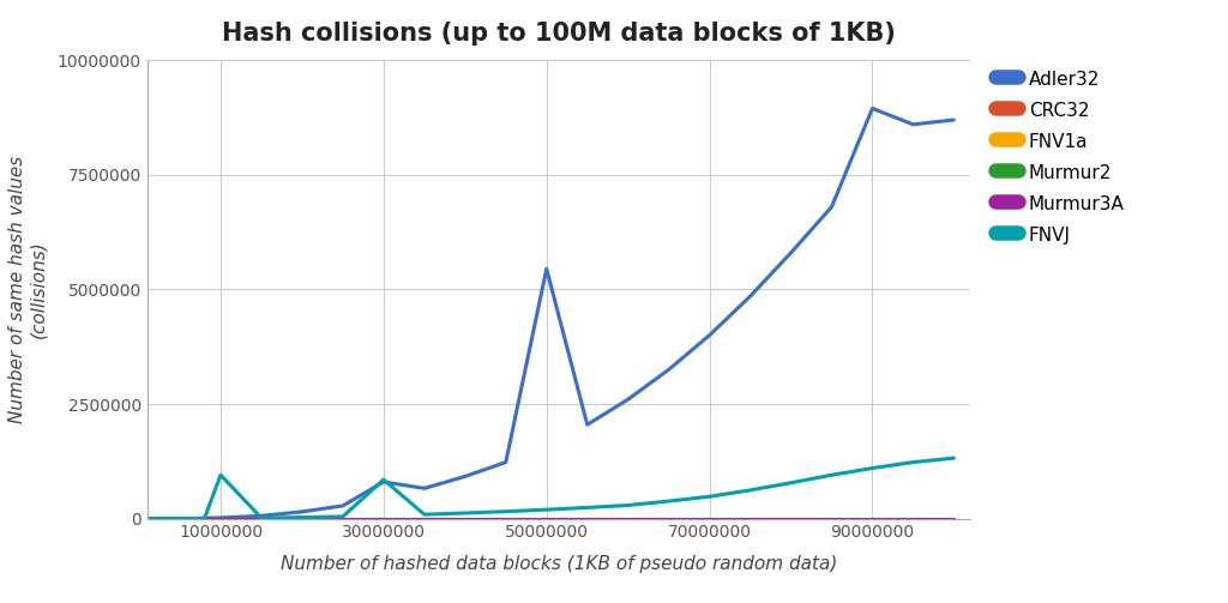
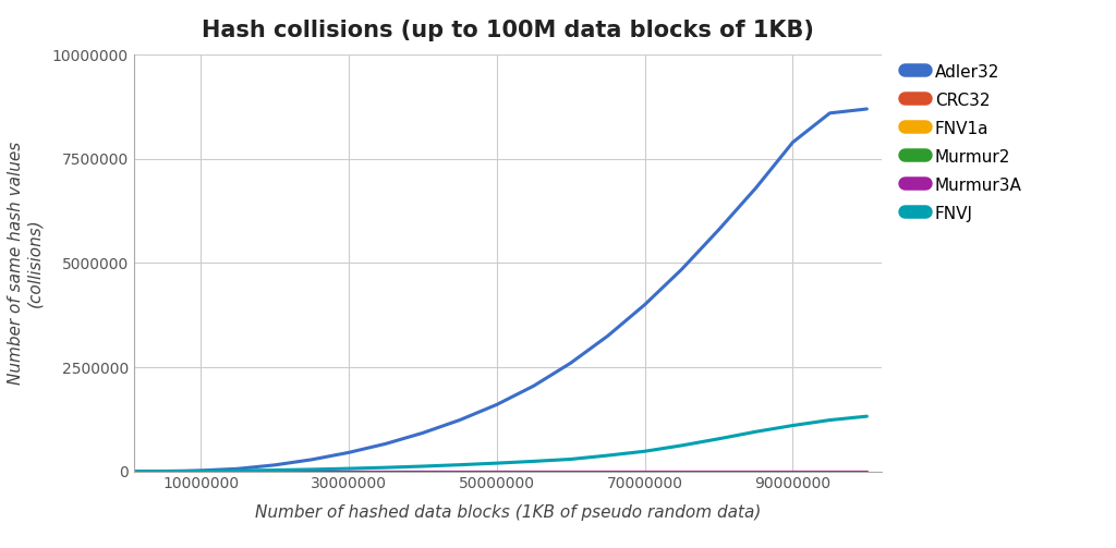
FNVJ/10000000: 950000 -> 0
Adler32/30000000: 800000 -> 450000
FNVJ/30000000: 850000 -> 60000
Adler32/50000000: 5450000 -> 1600000
Adler32/90000000: 8950000 -> 7900000
